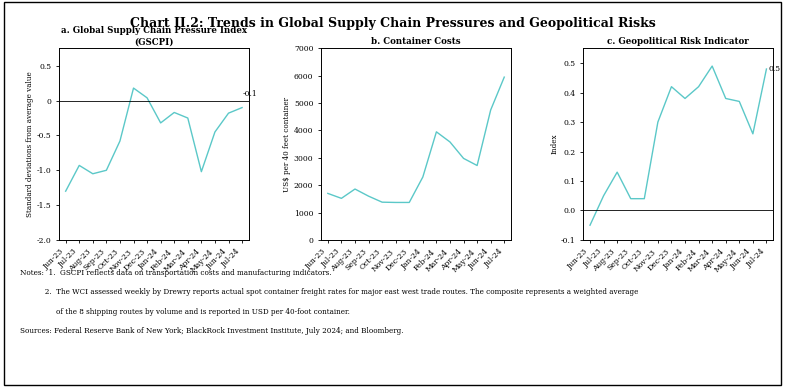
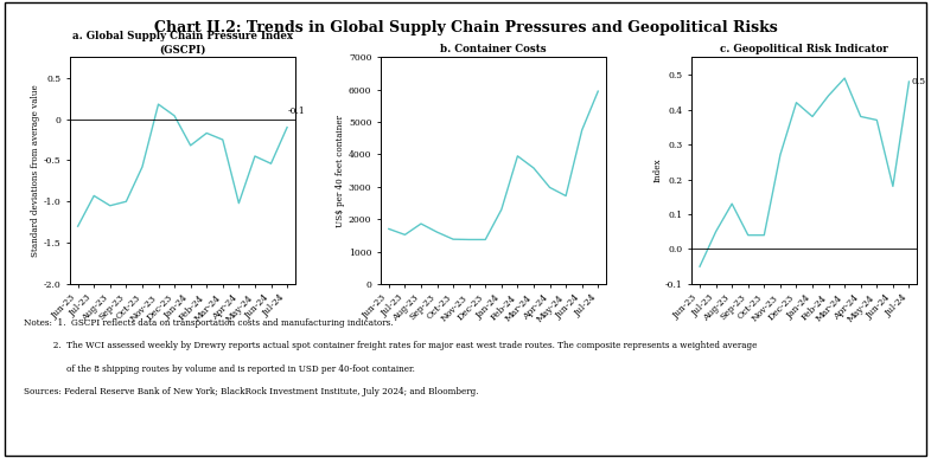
a. Global Supply Chain Pressure Index (GSCPI)/Jun-24: -0.18 -> -0.54
c. Geopolitical Risk Indicator/Nov-23: 0.30 -> 0.27
c. Geopolitical Risk Indicator/Feb-24: 0.42 -> 0.44
c. Geopolitical Risk Indicator/Jun-24: 0.26 -> 0.18
